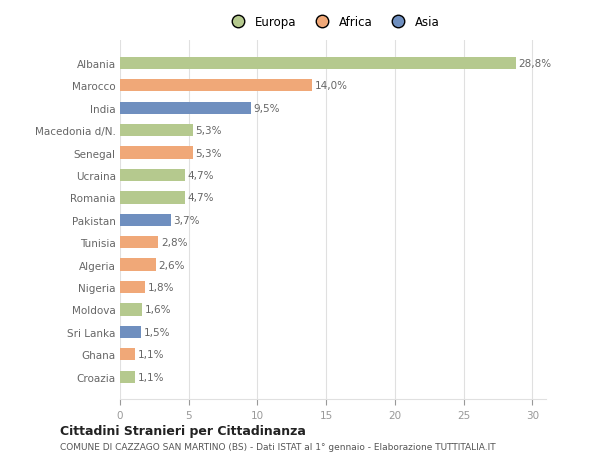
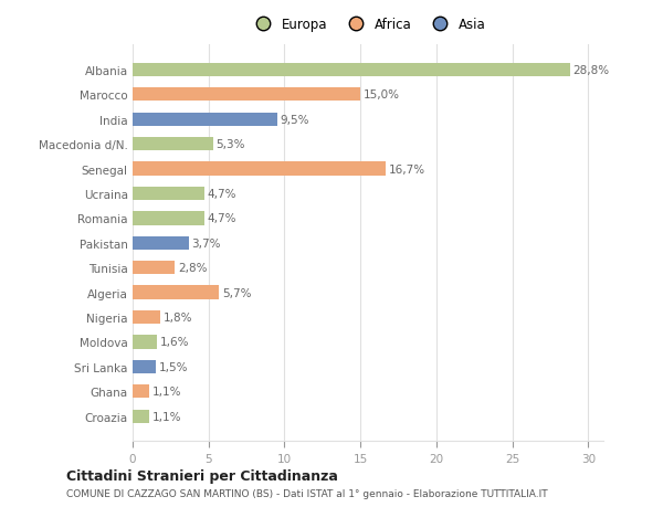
Marocco: 14,0% -> 15,0%
Senegal: 5,3% -> 16,7%
Algeria: 2,6% -> 5,7%
